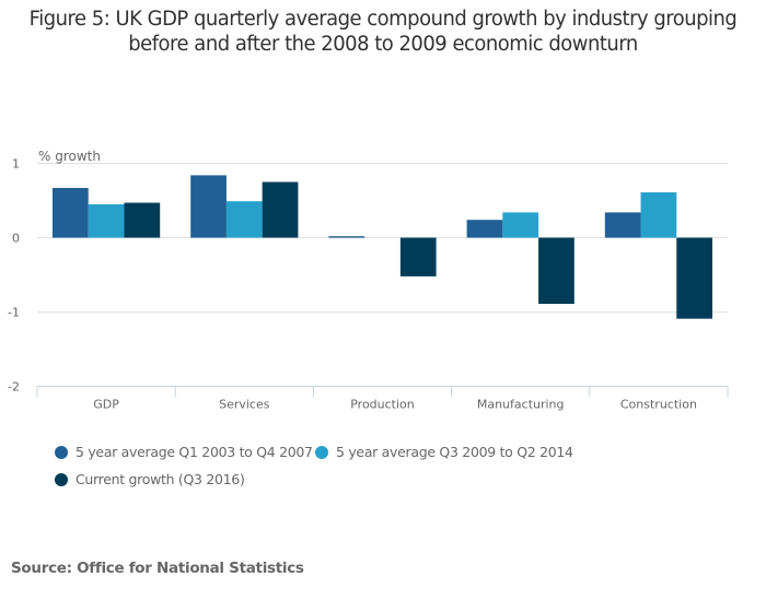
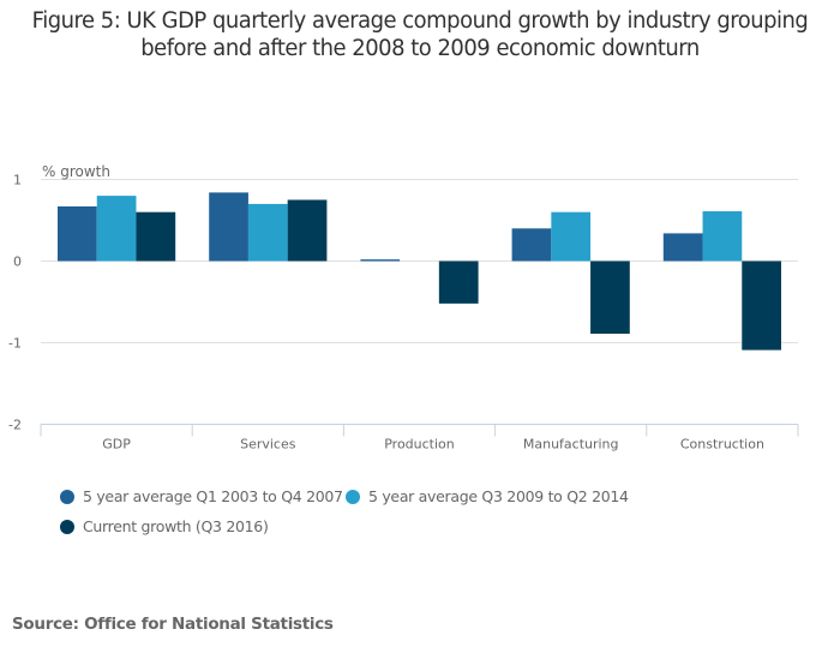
5 year average Q3 2009 to Q2 2014/GDP: 0.5 -> 0.8
Current growth (Q3 2016)/GDP: 0.5 -> 0.6
5 year average Q3 2009 to Q2 2014/Services: 0.5 -> 0.7
5 year average Q1 2003 to Q4 2007/Manufacturing: 0.2 -> 0.4
5 year average Q3 2009 to Q2 2014/Manufacturing: 0.3 -> 0.6
